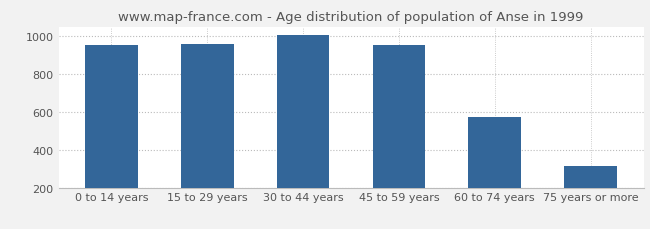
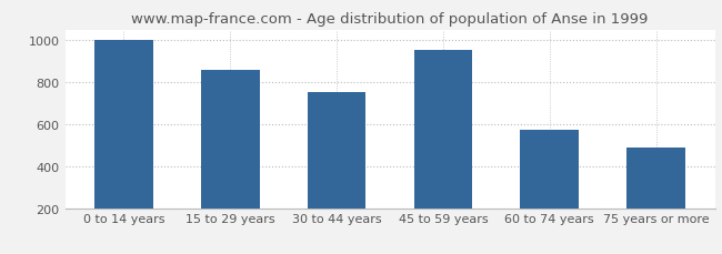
0 to 14 years: 960 -> 1000
15 to 29 years: 960 -> 860
30 to 44 years: 1000 -> 750
75 years or more: 320 -> 490
